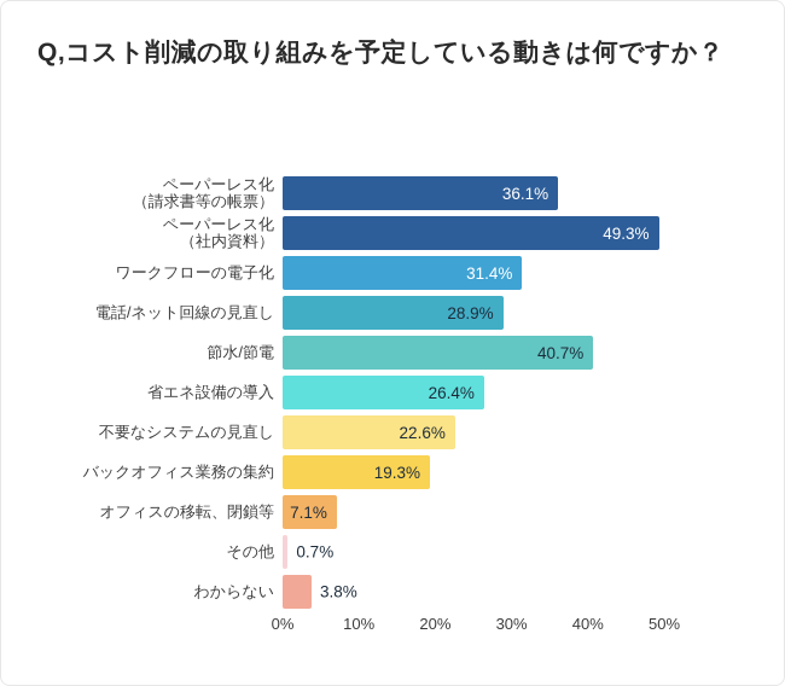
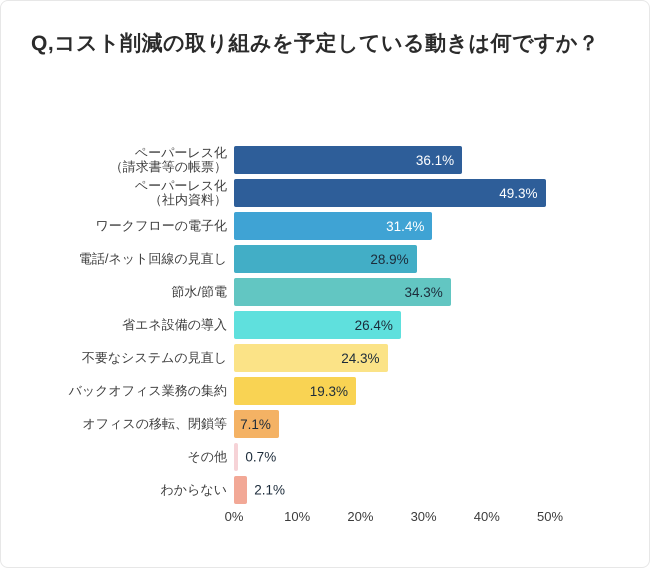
節水/節電: 40.7% -> 34.3%
不要なシステムの見直し: 22.6% -> 24.3%
わからない: 3.8% -> 2.1%
